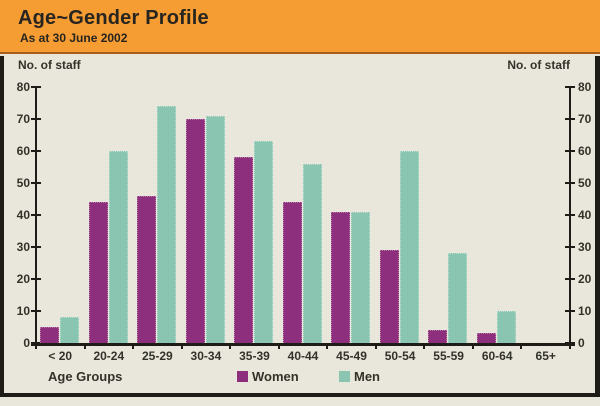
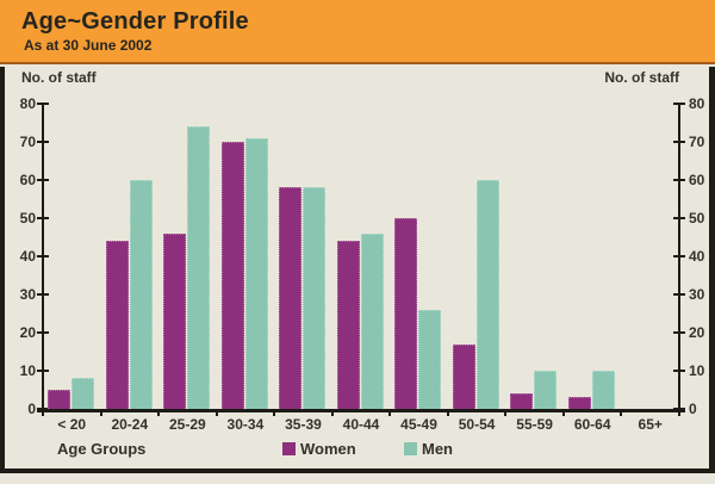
Men/35-39: 63 -> 58
Men/40-44: 56 -> 46
Women/45-49: 41 -> 50
Men/45-49: 41 -> 26
Women/50-54: 29 -> 17
Men/55-59: 28 -> 10
